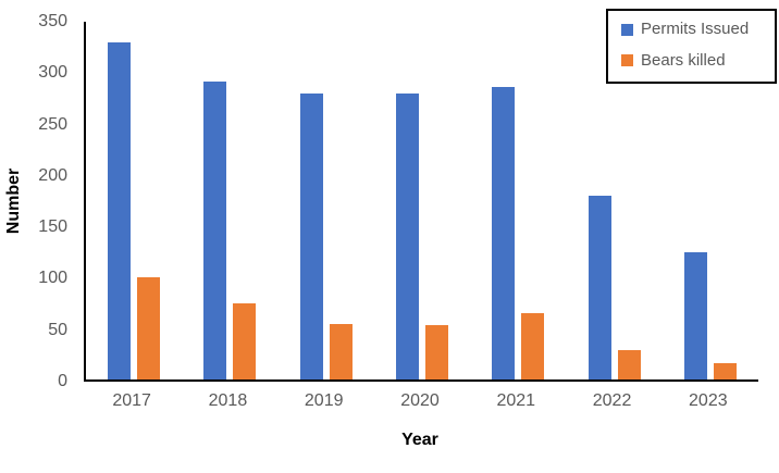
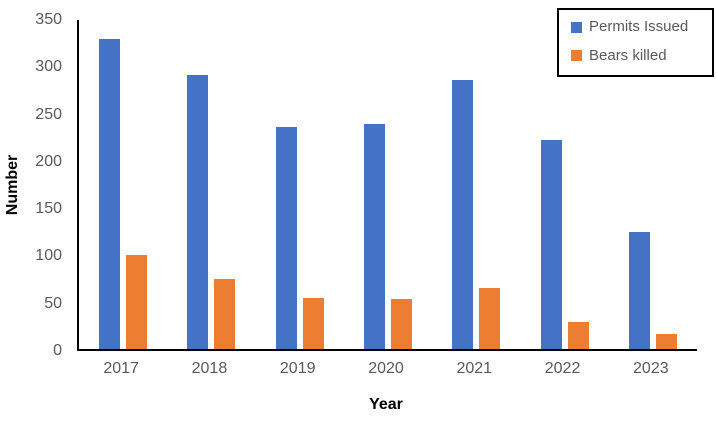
Permits Issued/2019: 280 -> 240
Permits Issued/2020: 280 -> 240
Permits Issued/2022: 180 -> 220
